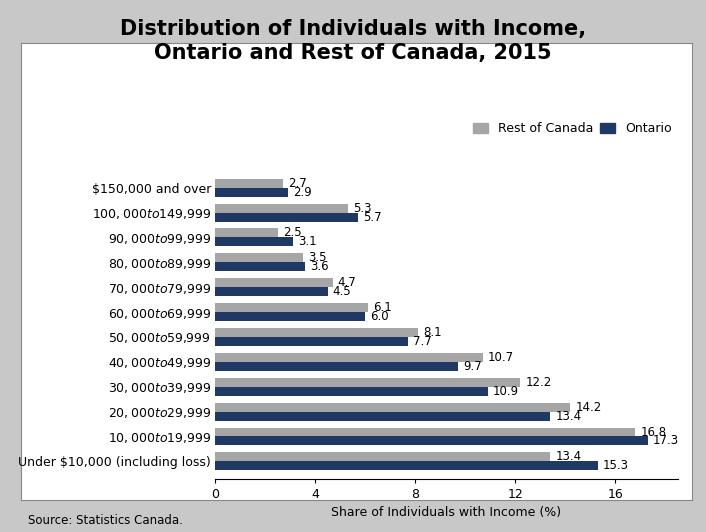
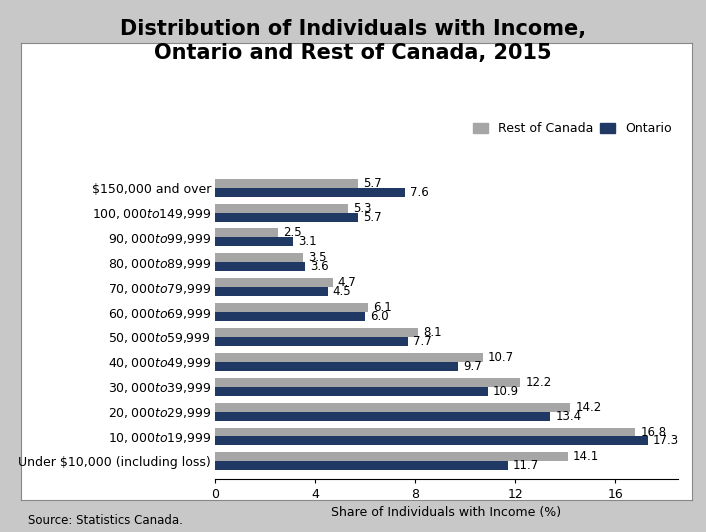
Rest of Canada/$150,000 and over: 2.7 -> 5.7
Ontario/$150,000 and over: 2.9 -> 7.6
Rest of Canada/Under $10,000 (including loss): 13.4 -> 14.1
Ontario/Under $10,000 (including loss): 15.3 -> 11.7
